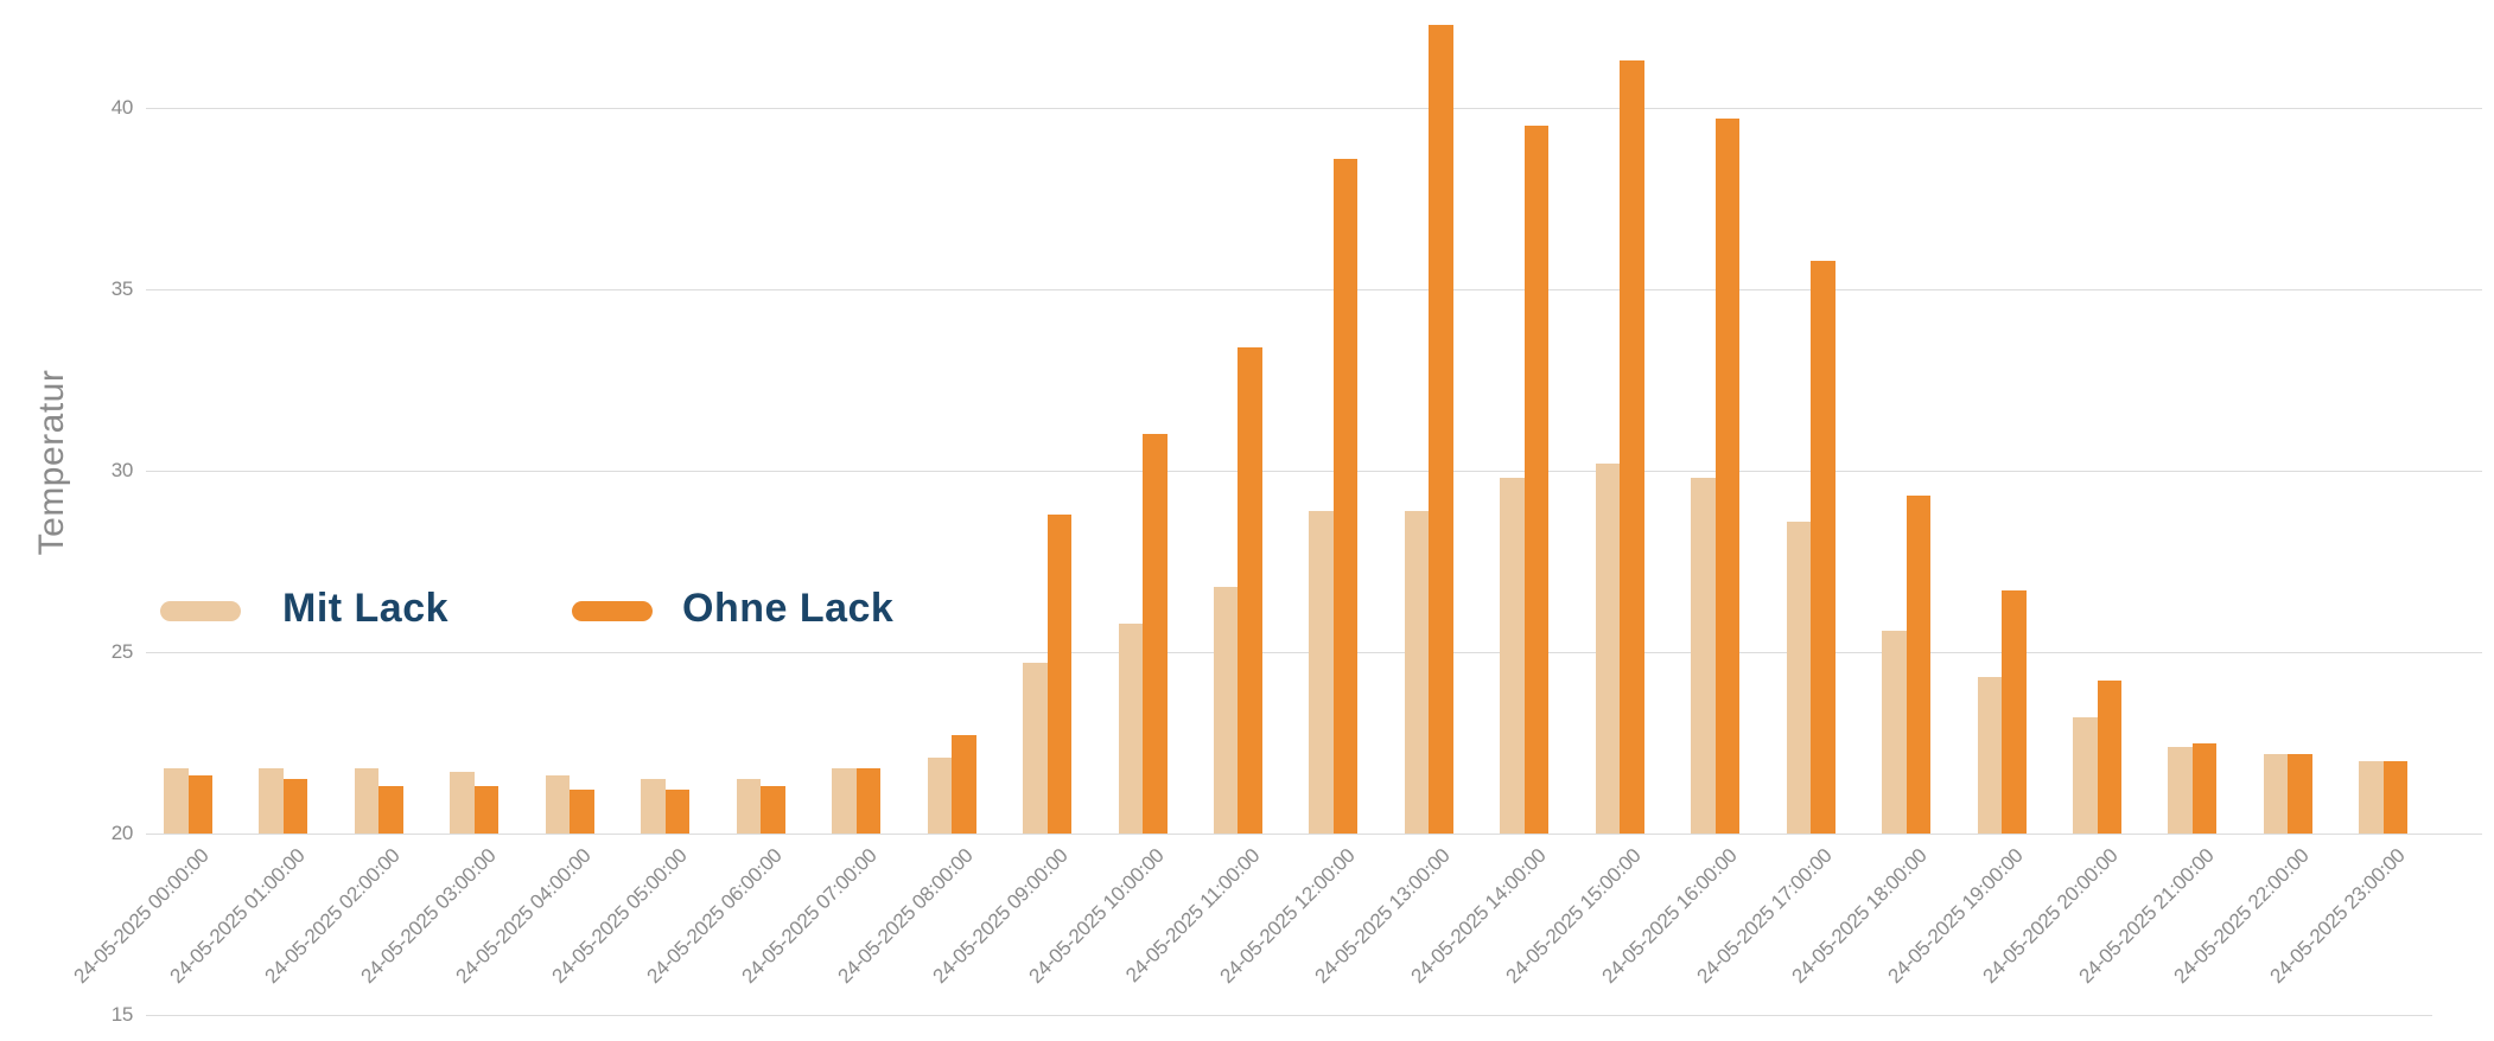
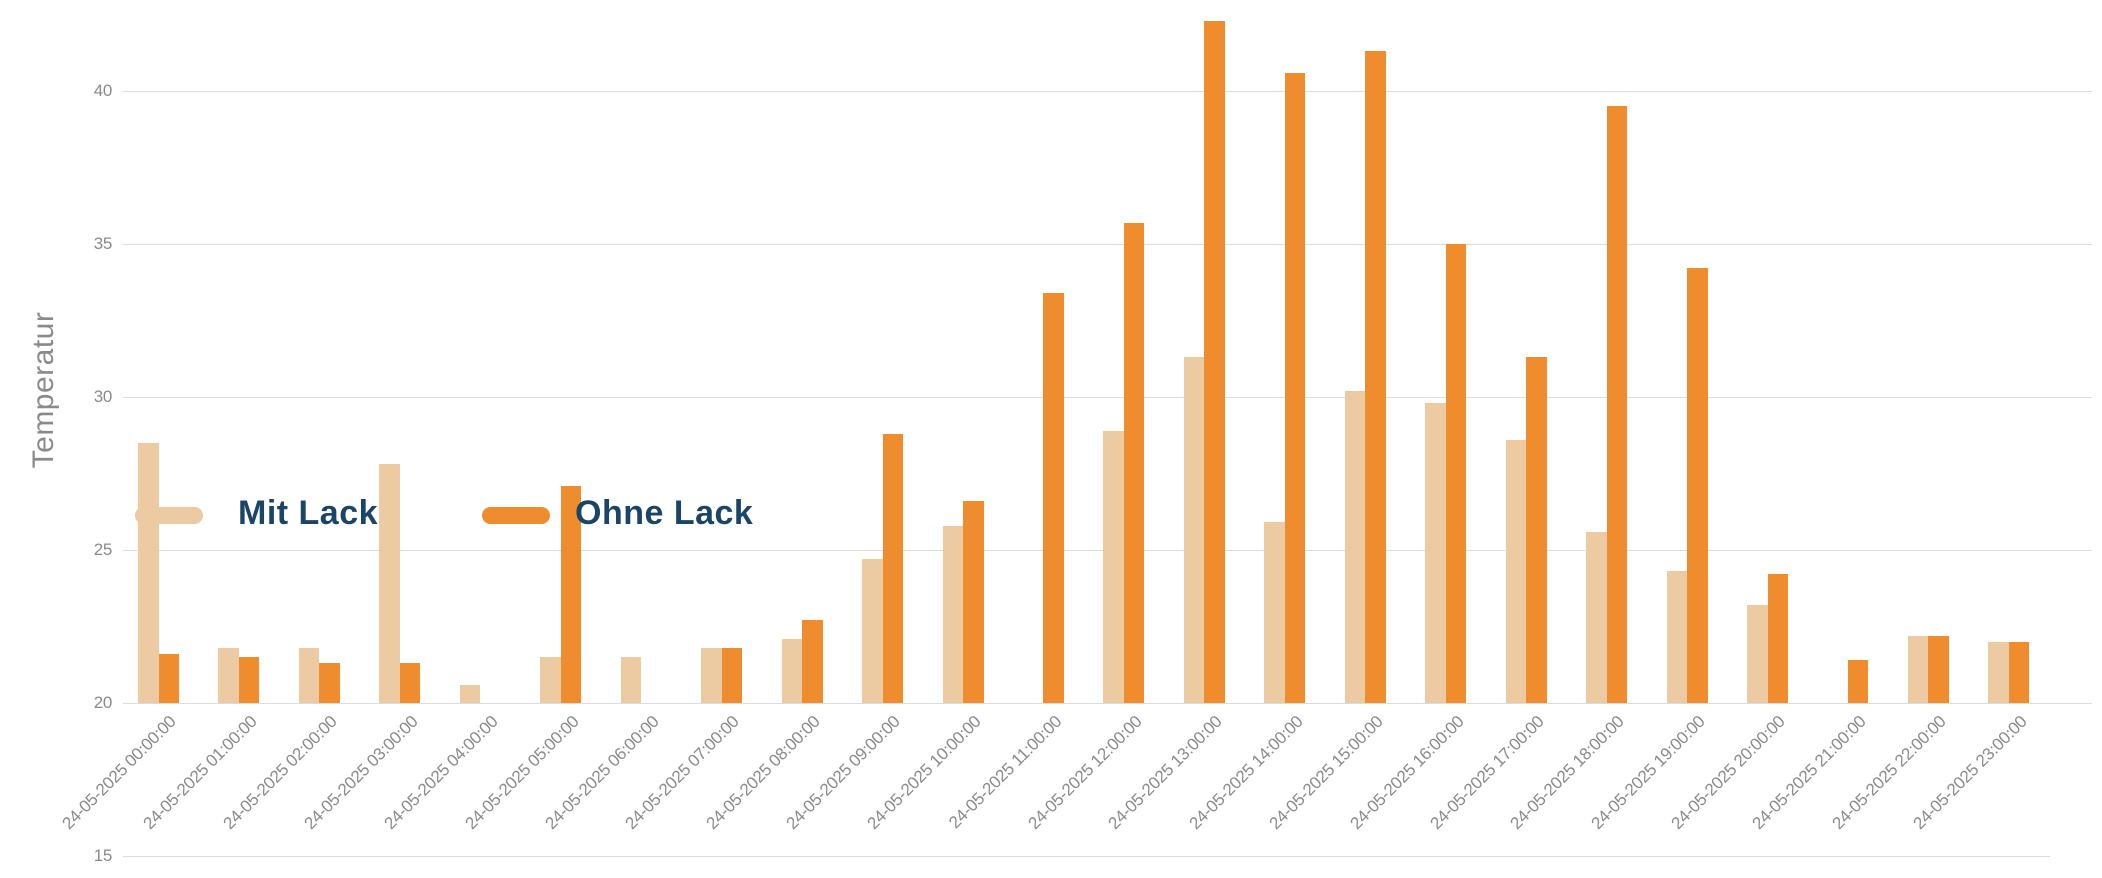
Mit Lack/24-05-2025 00:00:00: 21.8 -> 28.5
Mit Lack/24-05-2025 03:00:00: 21.7 -> 27.8
Mit Lack/24-05-2025 04:00:00: 21.6 -> 20.6
Ohne Lack/24-05-2025 04:00:00: 21.2 -> 18.8
Ohne Lack/24-05-2025 05:00:00: 21.2 -> 27.1
Ohne Lack/24-05-2025 06:00:00: 21.3 -> 18.3
Ohne Lack/24-05-2025 10:00:00: 31.0 -> 26.6
Mit Lack/24-05-2025 11:00:00: 26.8 -> 19.1
Ohne Lack/24-05-2025 12:00:00: 38.6 -> 35.7
Mit Lack/24-05-2025 13:00:00: 28.9 -> 31.3
Mit Lack/24-05-2025 14:00:00: 29.8 -> 25.9
Ohne Lack/24-05-2025 14:00:00: 39.5 -> 40.6
Ohne Lack/24-05-2025 16:00:00: 39.7 -> 35.0
Ohne Lack/24-05-2025 17:00:00: 35.8 -> 31.3
Ohne Lack/24-05-2025 18:00:00: 29.3 -> 39.5
Ohne Lack/24-05-2025 19:00:00: 26.7 -> 34.2
Mit Lack/24-05-2025 21:00:00: 22.4 -> 17.5
Ohne Lack/24-05-2025 21:00:00: 22.5 -> 21.4
